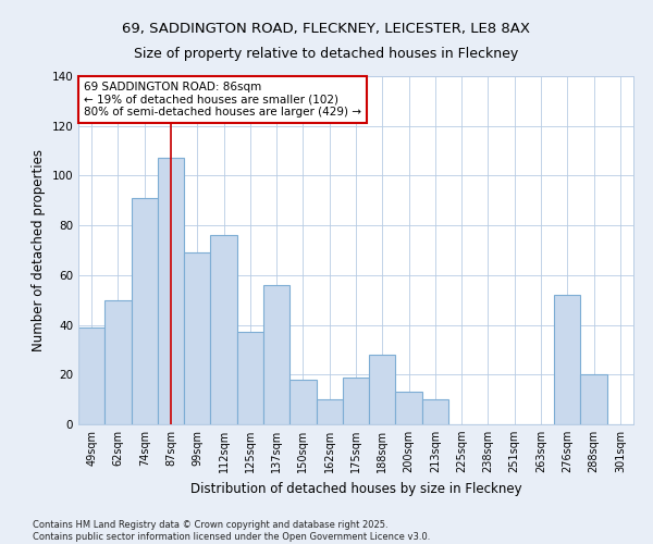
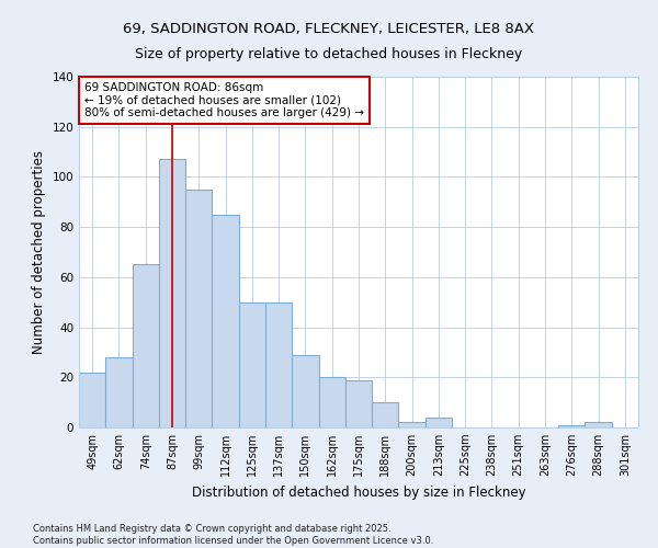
49sqm: 39 -> 22
62sqm: 50 -> 28
74sqm: 91 -> 65
99sqm: 69 -> 95
112sqm: 76 -> 85
125sqm: 37 -> 50
137sqm: 56 -> 50
150sqm: 18 -> 29
162sqm: 10 -> 20
188sqm: 28 -> 10
200sqm: 13 -> 2
213sqm: 10 -> 4
276sqm: 52 -> 1
288sqm: 20 -> 2
